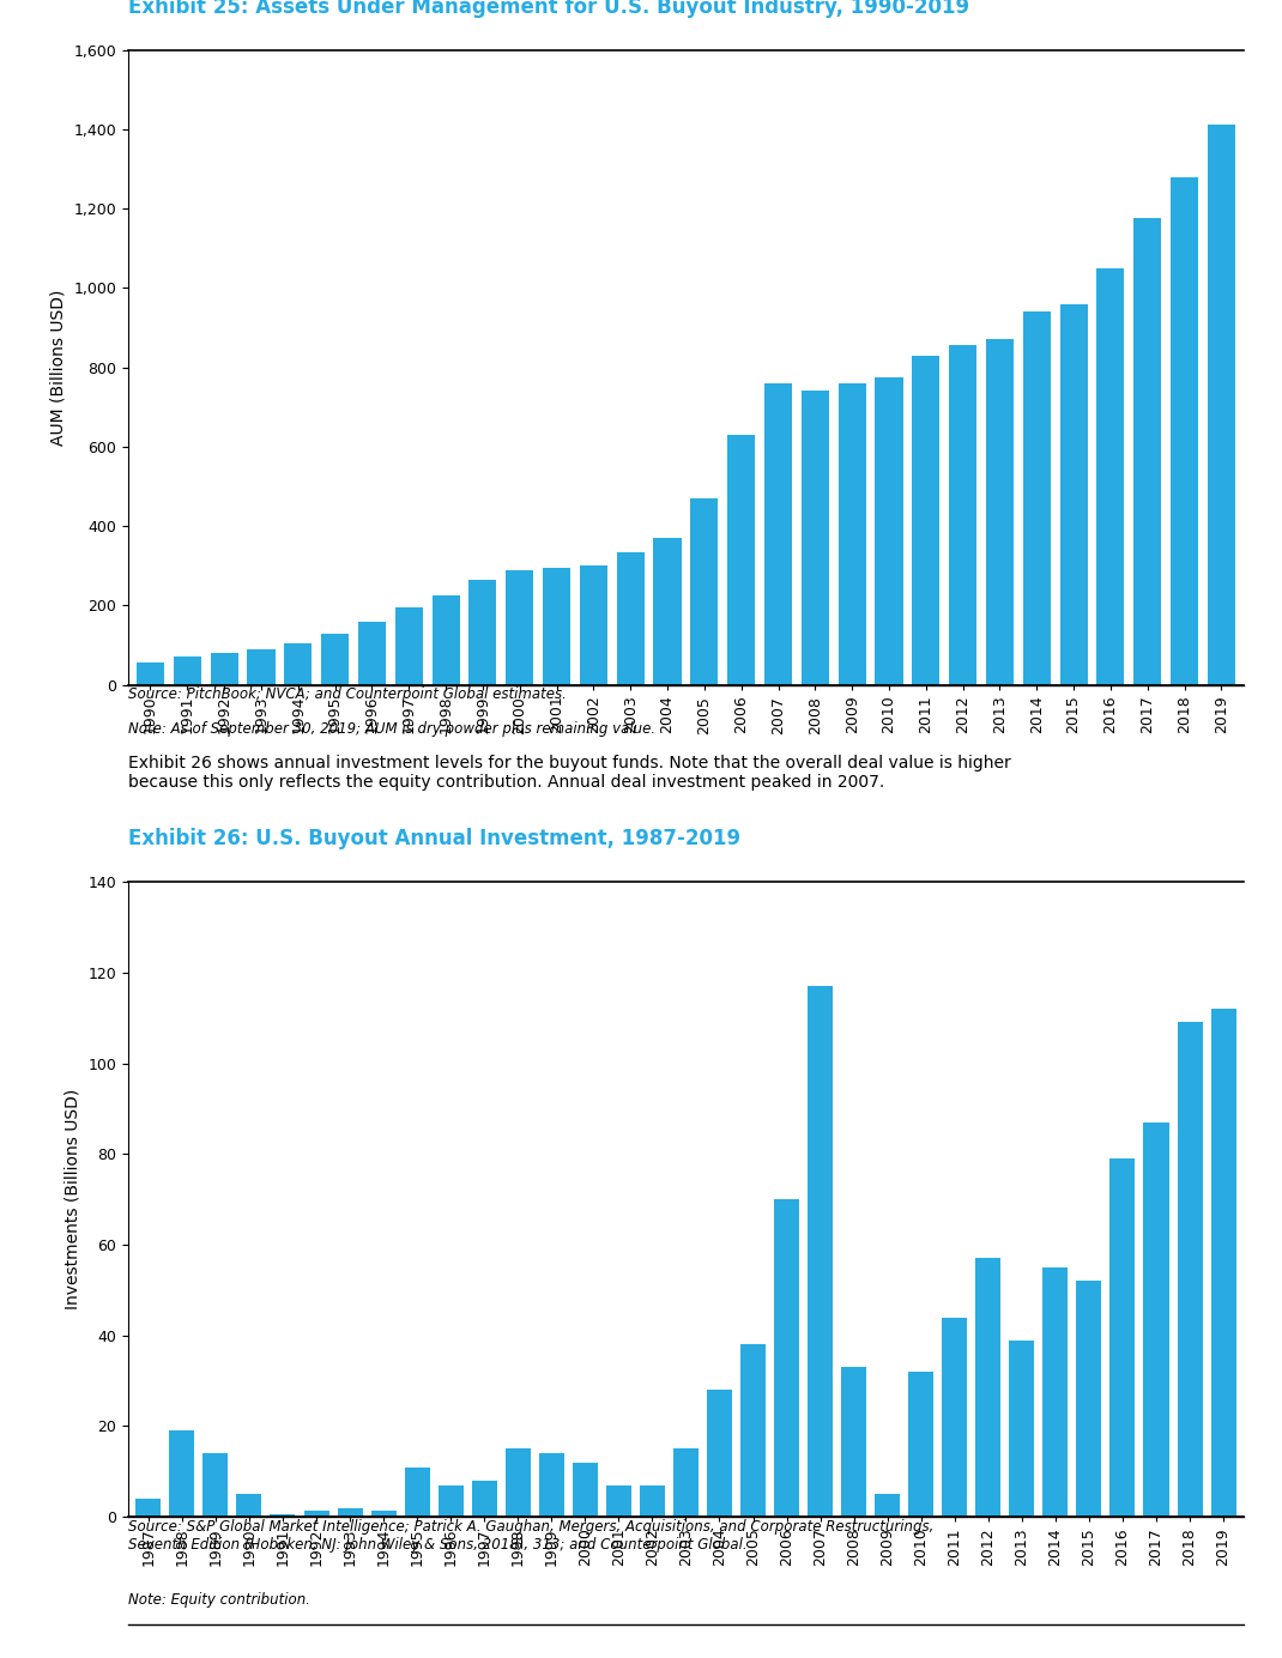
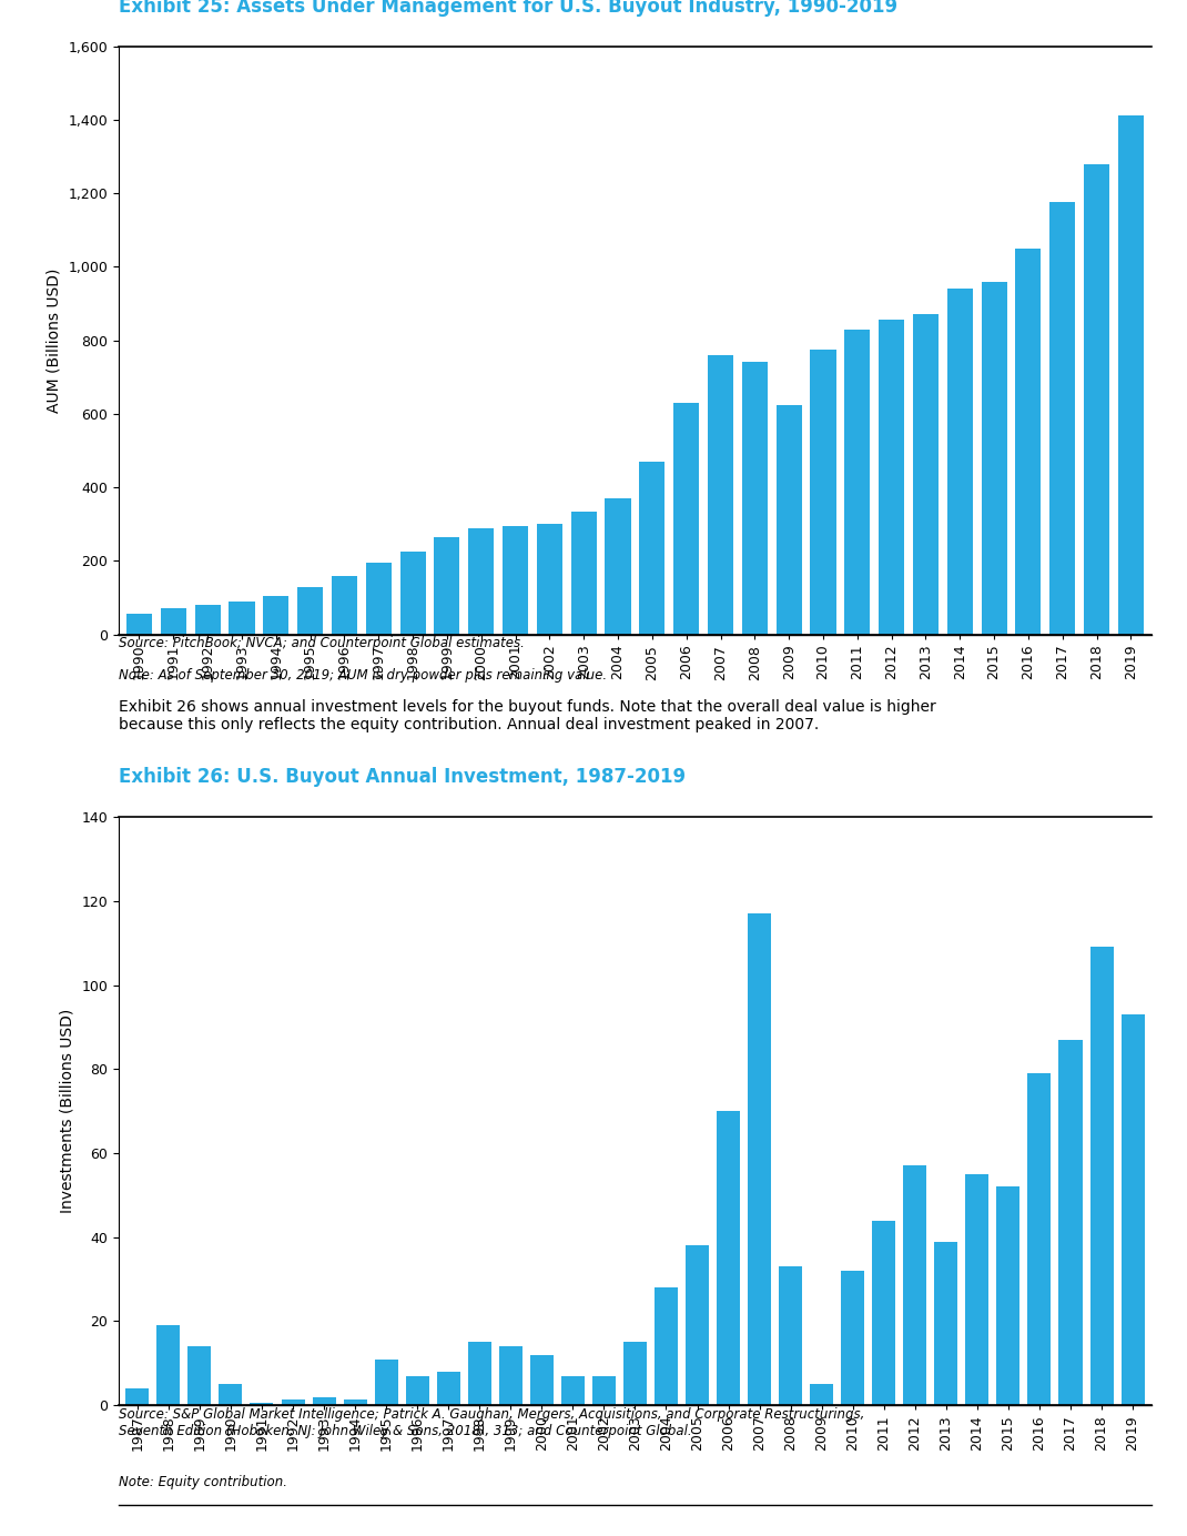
2009: 760 -> 625
Exhibit 26: U.S. Buyout Annual Investment, 1987-2019/2019: 112.0 -> 93.0
